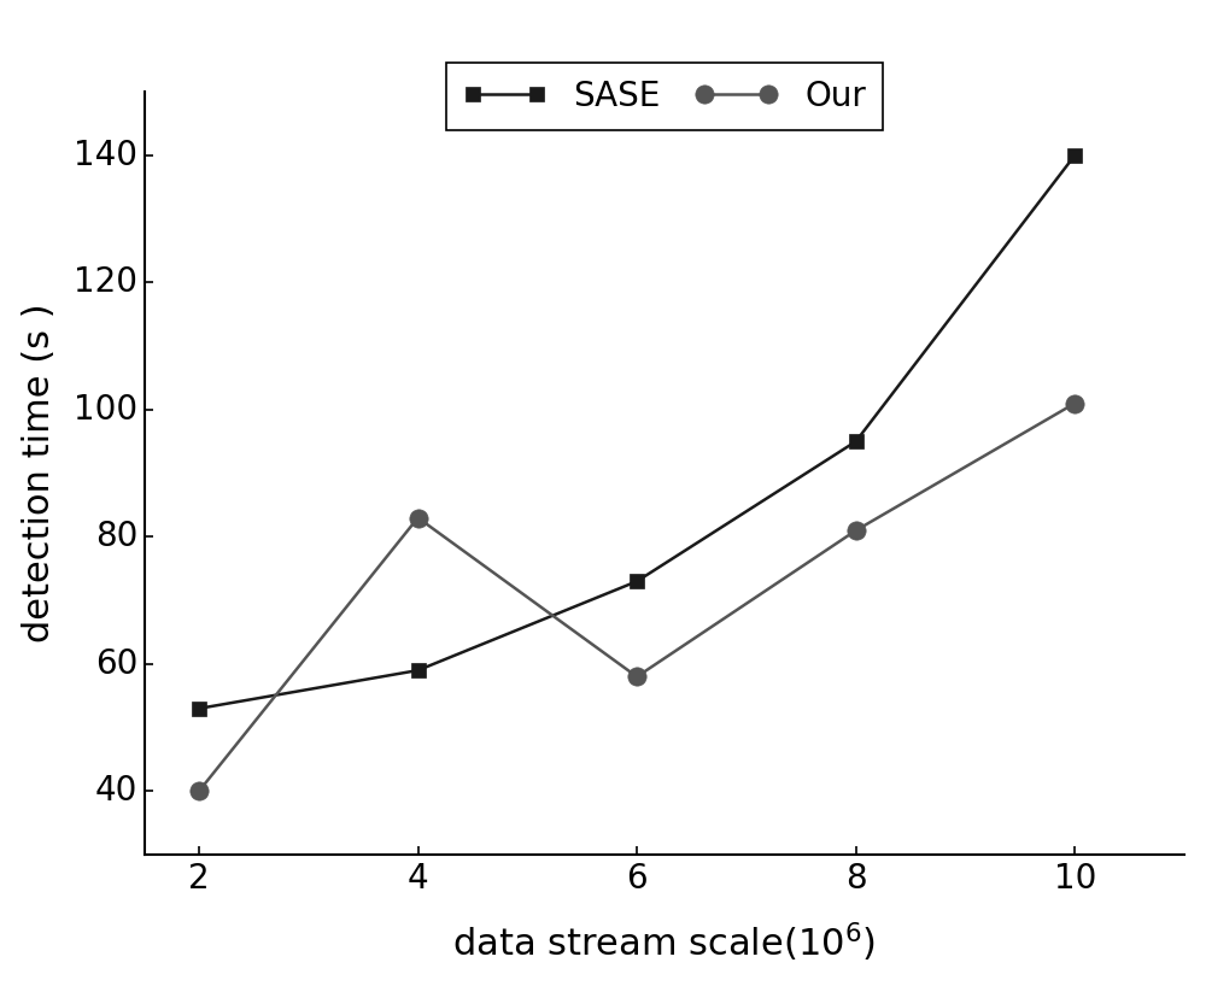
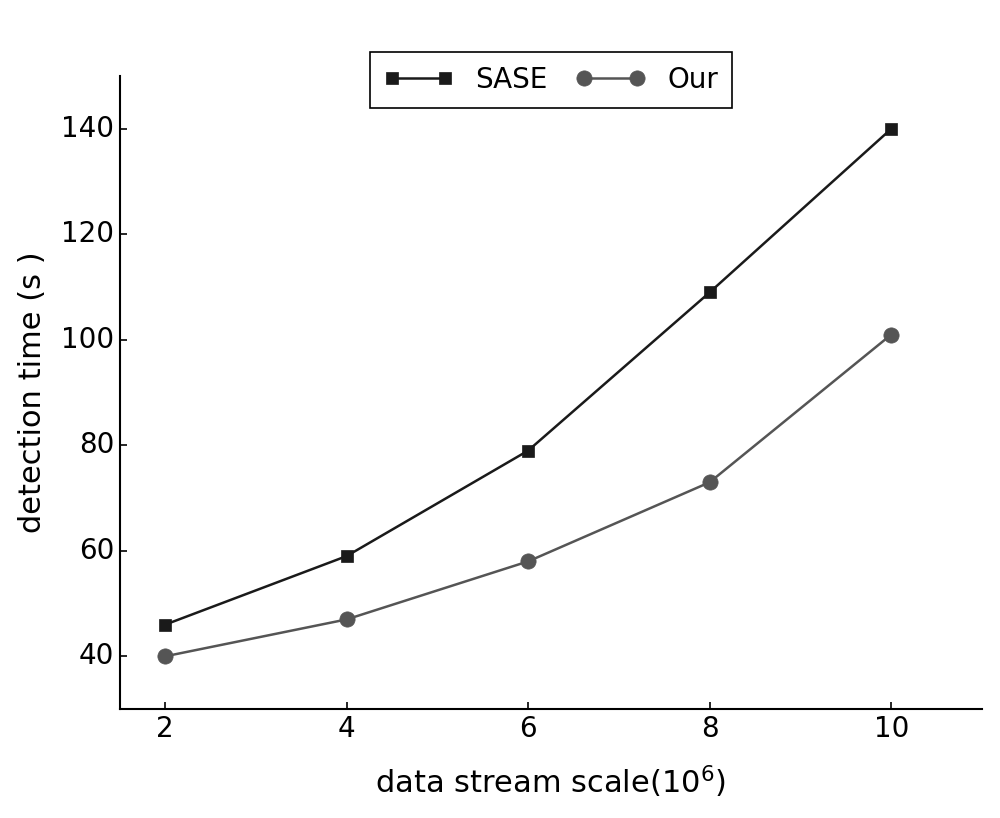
SASE/2: 53 -> 46
Our/4: 83 -> 47
SASE/6: 73 -> 79
SASE/8: 95 -> 109
Our/8: 81 -> 73
